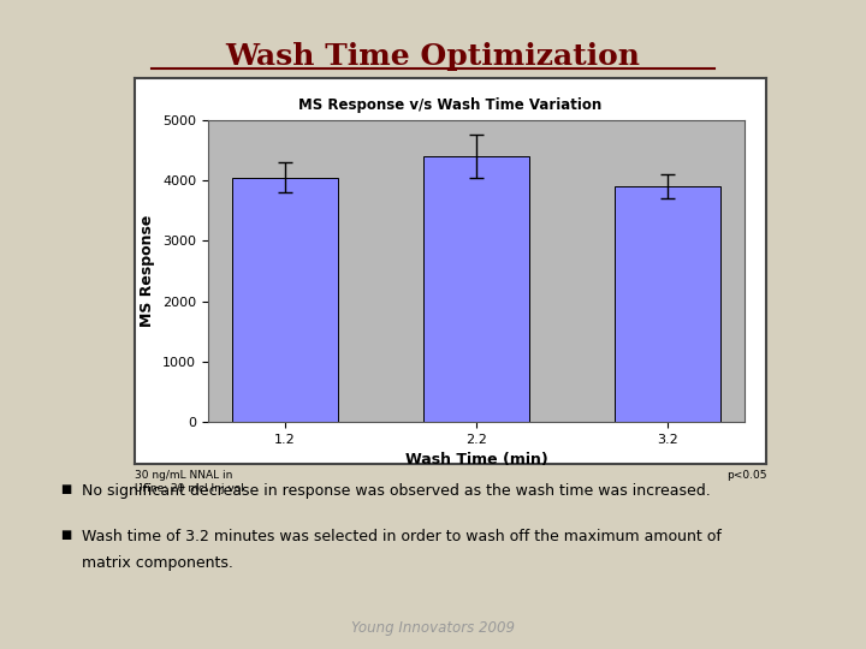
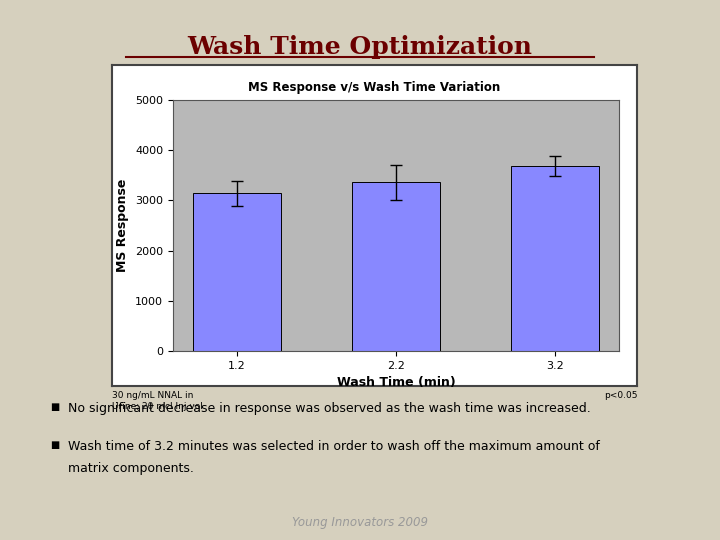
1.2: 4050 -> 3140
2.2: 4400 -> 3360
3.2: 3900 -> 3680
